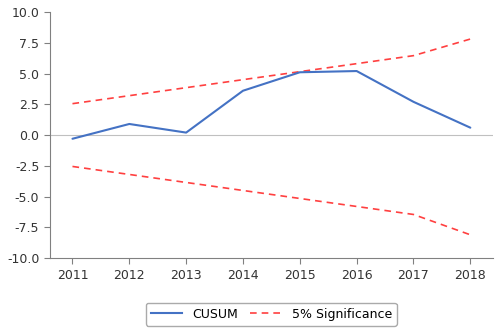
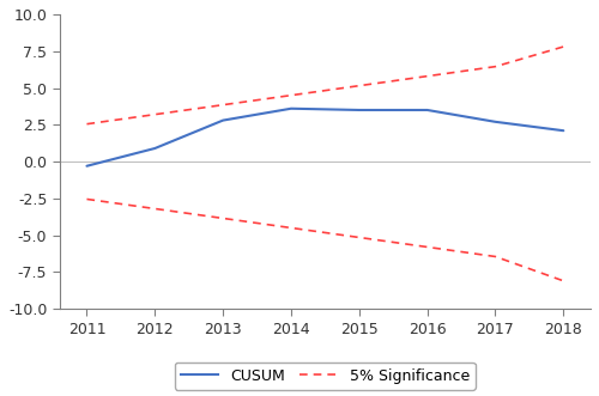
CUSUM/2013: 0.2 -> 2.8
CUSUM/2015: 5.1 -> 3.5
CUSUM/2016: 5.2 -> 3.5
CUSUM/2018: 0.6 -> 2.1
